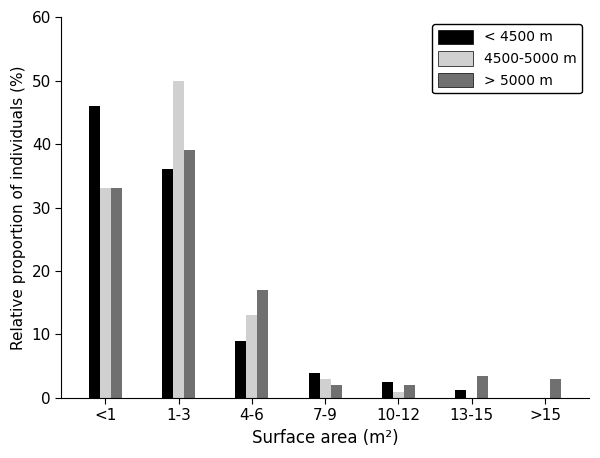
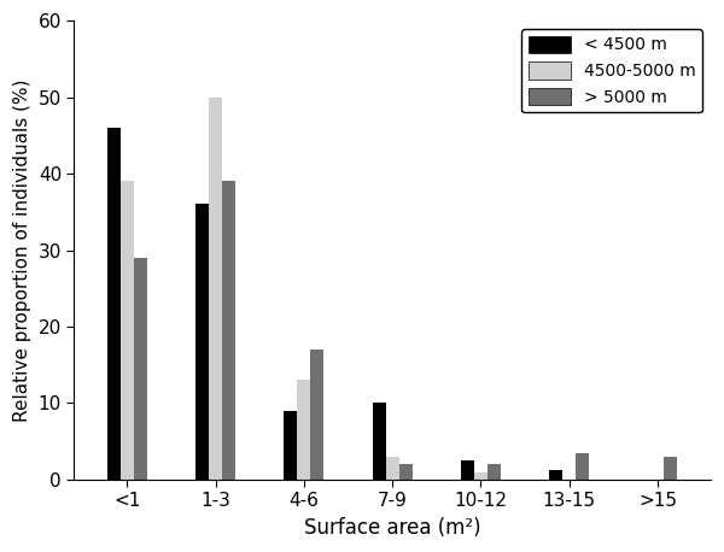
4500-5000 m/<1: 33 -> 39
> 5000 m/<1: 33.0 -> 29.0
< 4500 m/7-9: 4.0 -> 10.0
